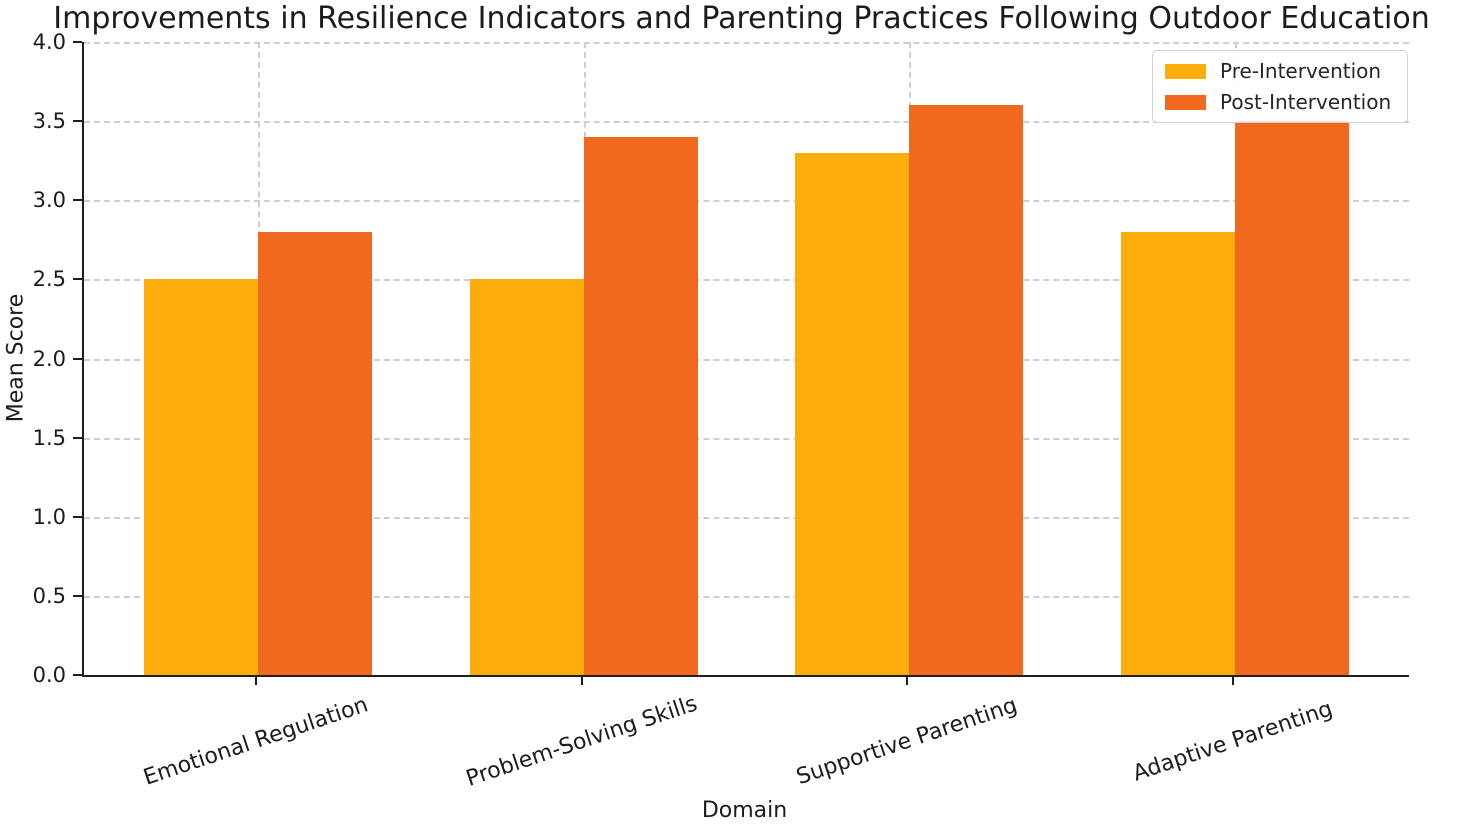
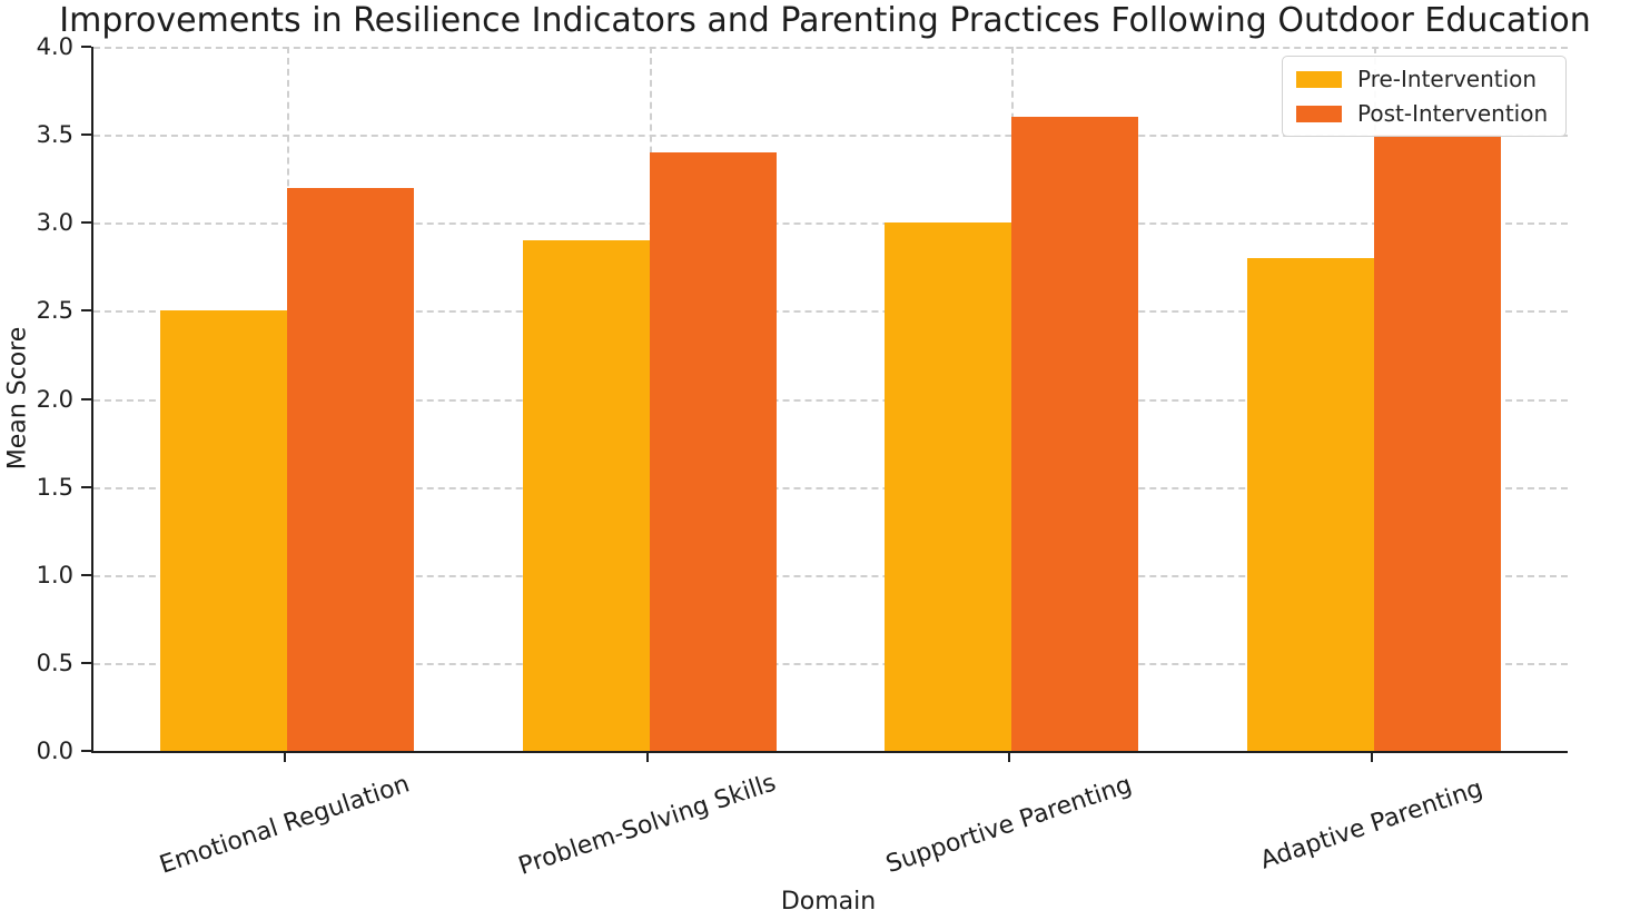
Post-Intervention/Emotional Regulation: 2.8 -> 3.2
Pre-Intervention/Problem-Solving Skills: 2.5 -> 2.9
Pre-Intervention/Supportive Parenting: 3.3 -> 3.0
